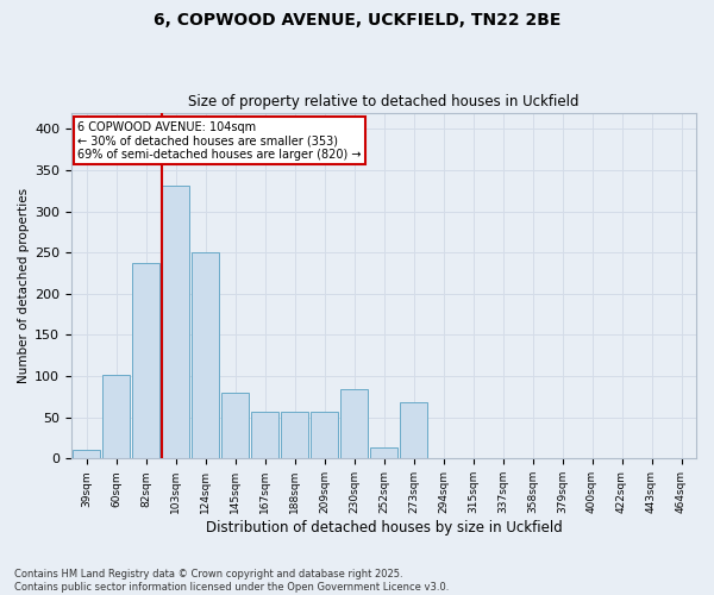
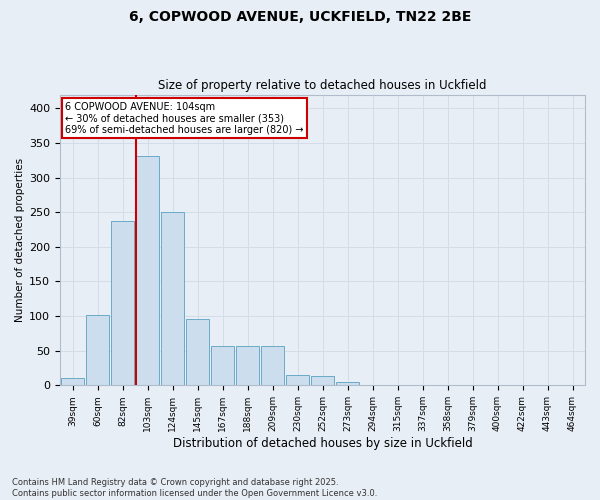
145sqm: 80 -> 96
230sqm: 84 -> 15
273sqm: 68 -> 5
